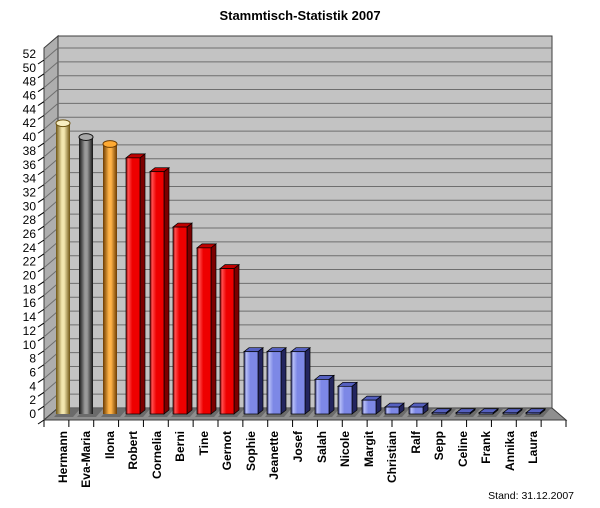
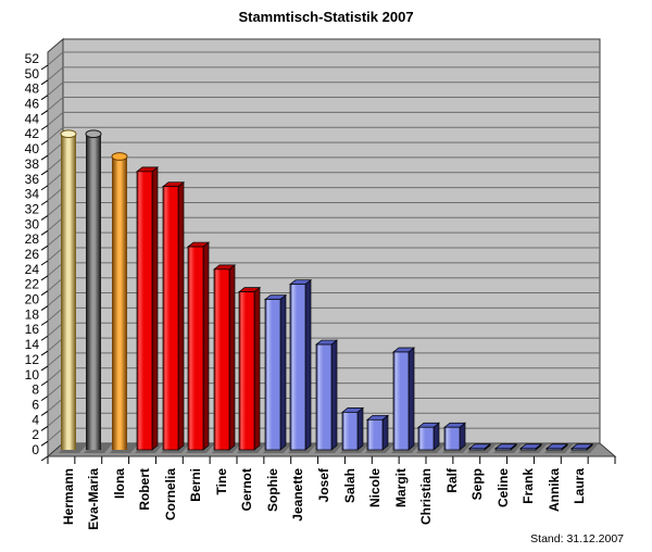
Eva-Maria: 40 -> 42
Sophie: 9 -> 20
Jeanette: 9 -> 22
Josef: 9 -> 14
Margit: 2 -> 13
Christian: 1 -> 3
Ralf: 1 -> 3
